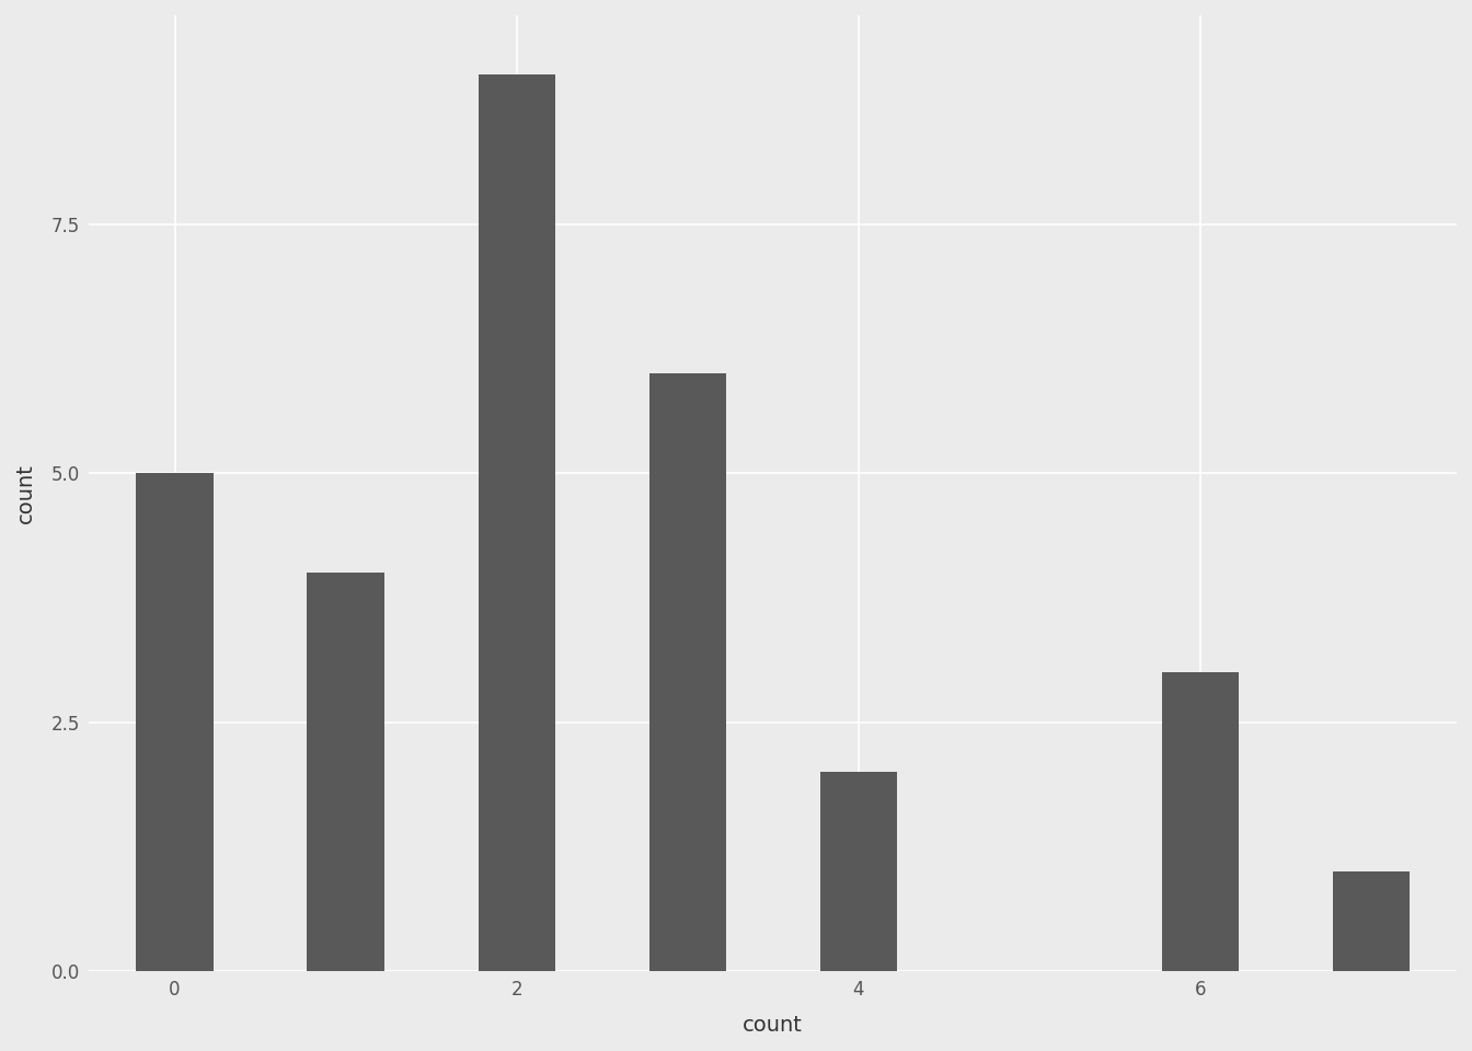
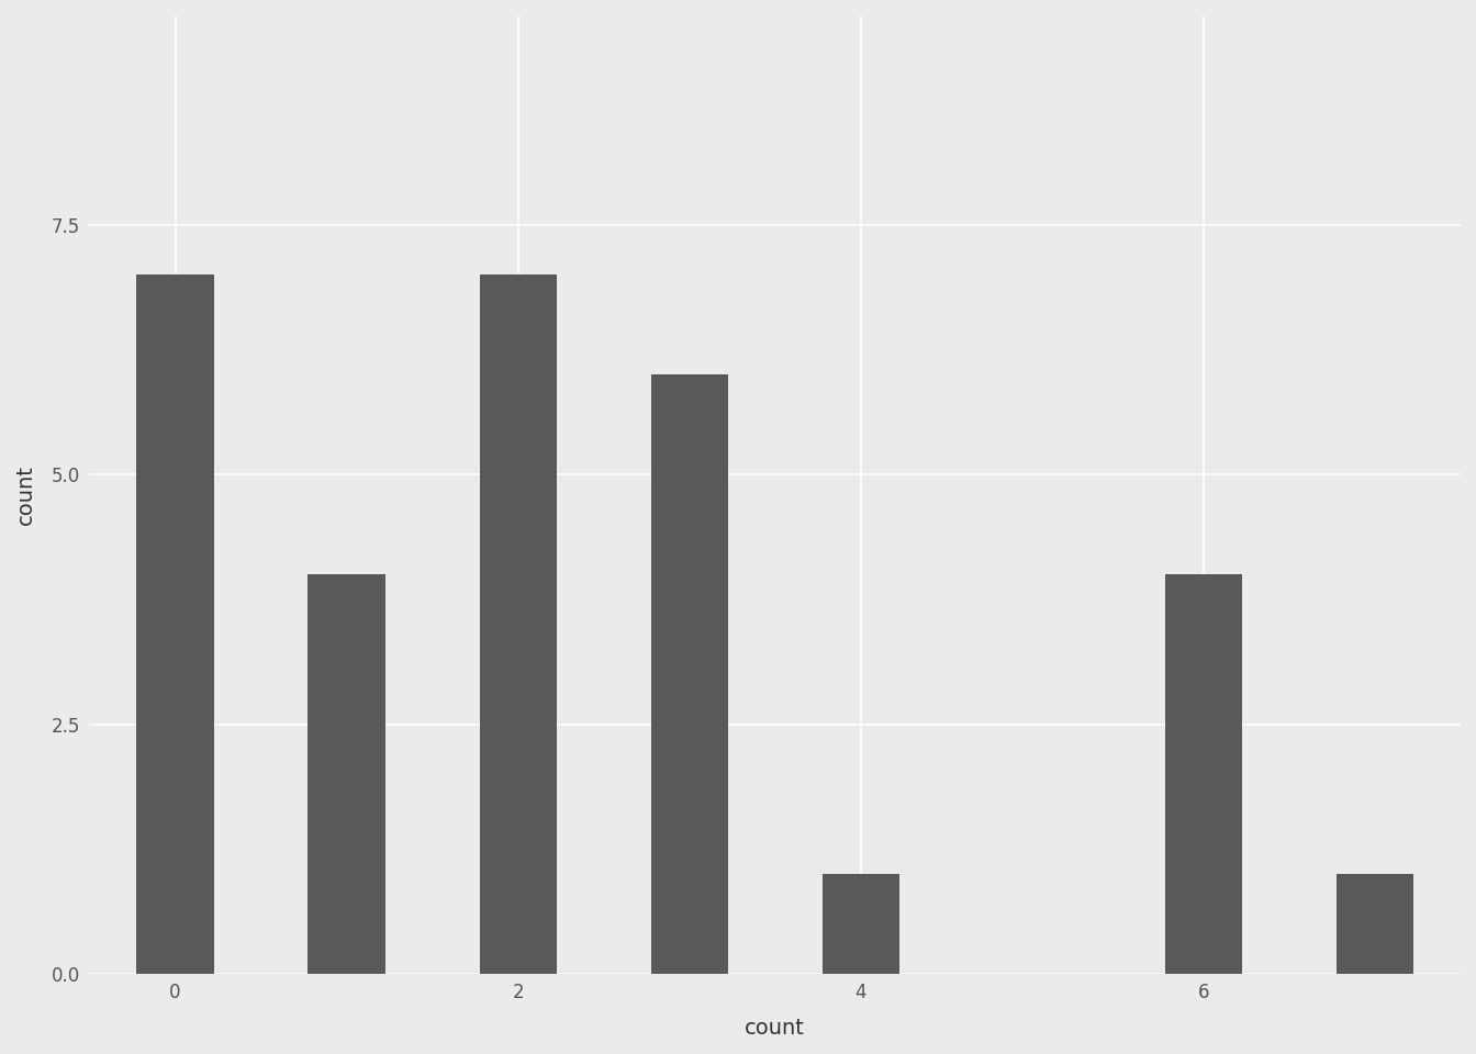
0: 5 -> 7
2: 9 -> 7
4: 2 -> 1
6: 3 -> 4
